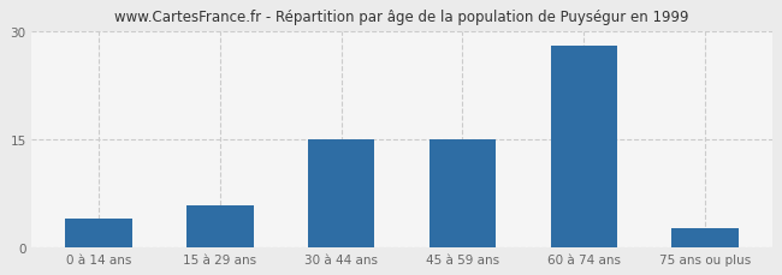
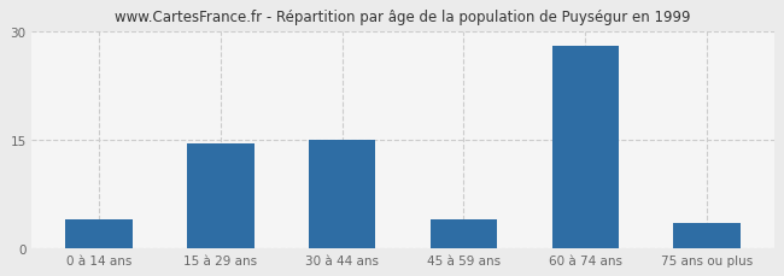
15 à 29 ans: 5.8 -> 14.5
45 à 59 ans: 15.0 -> 4.0
75 ans ou plus: 2.6 -> 3.5
